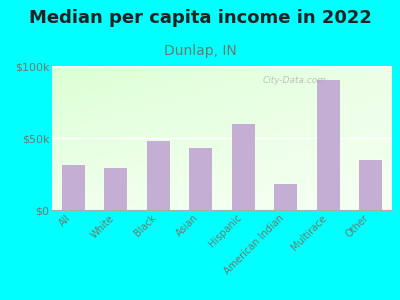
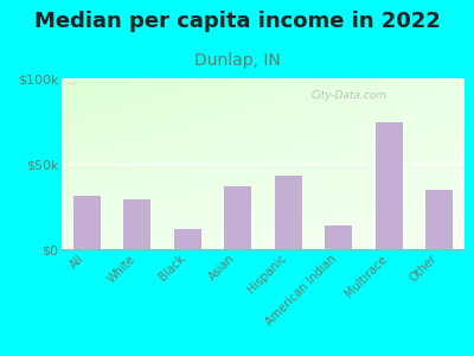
Black: $48k -> $12k
Asian: $43k -> $37k
Hispanic: $60k -> $43k
American Indian: $18k -> $14k
Multirace: $90k -> $74k
